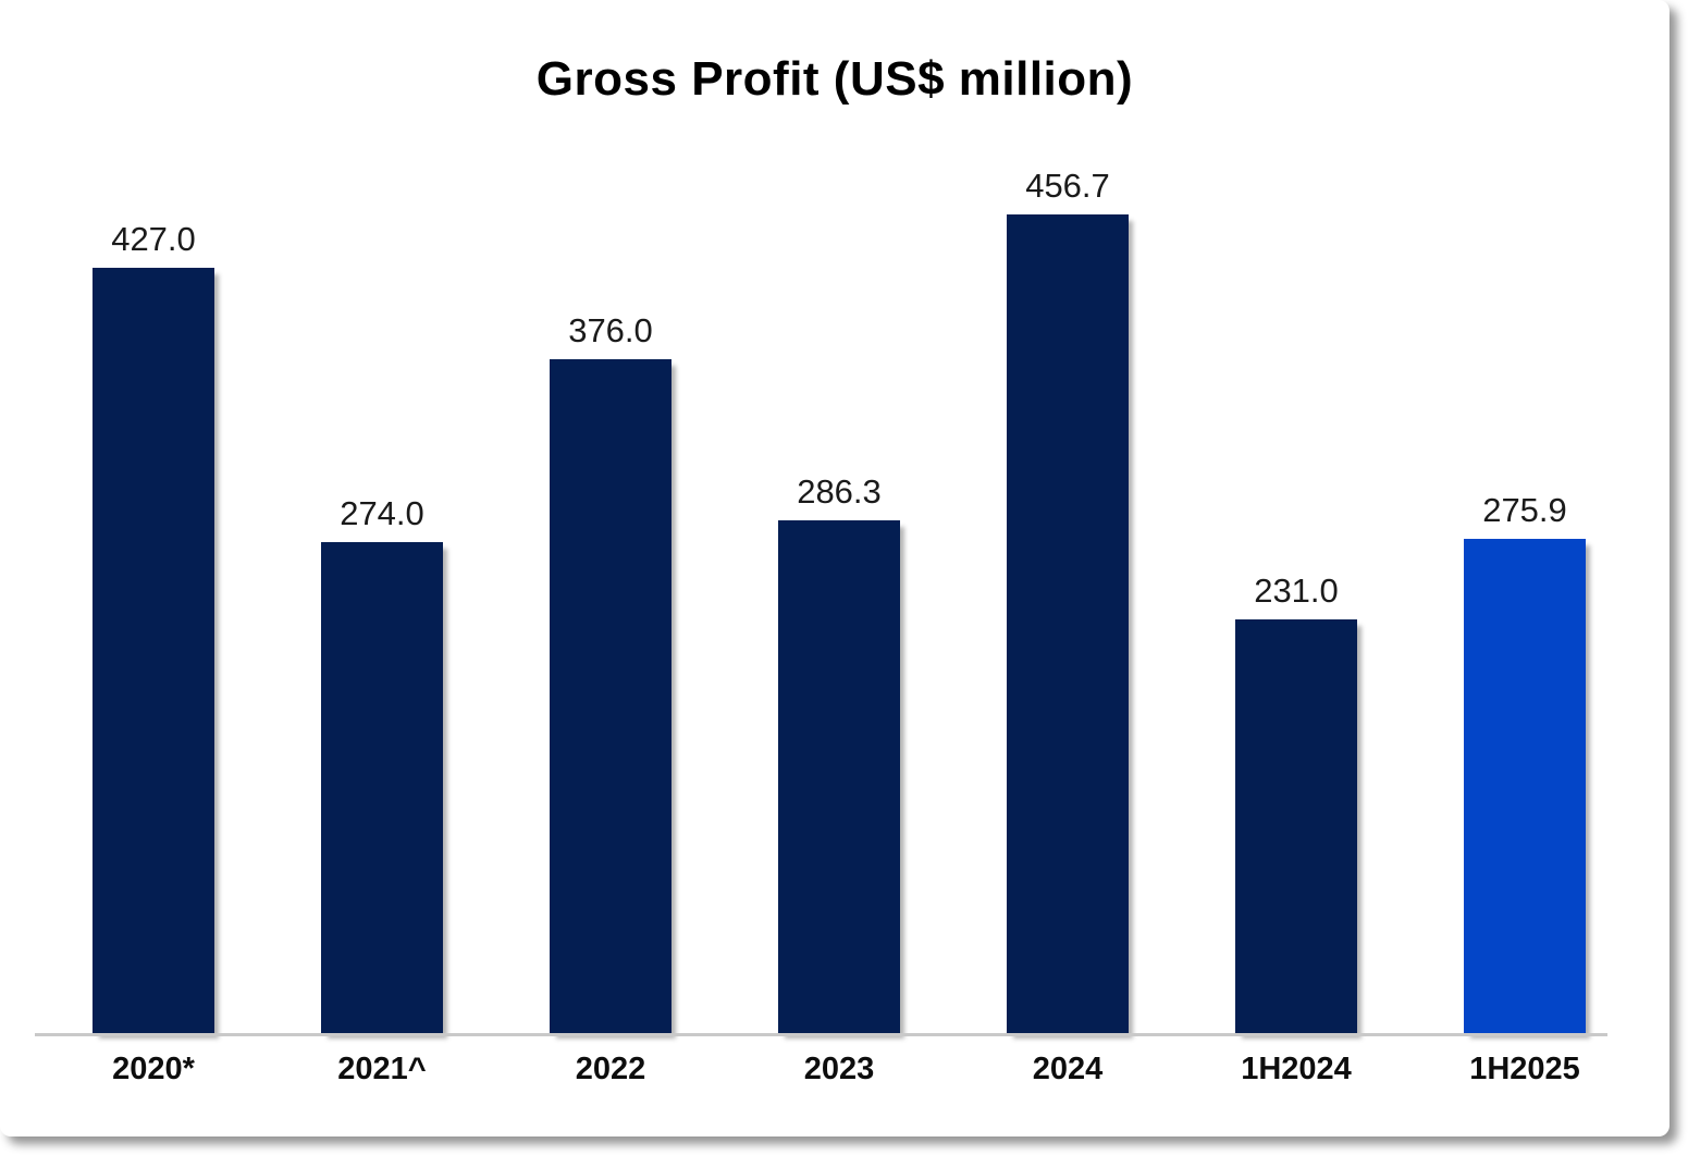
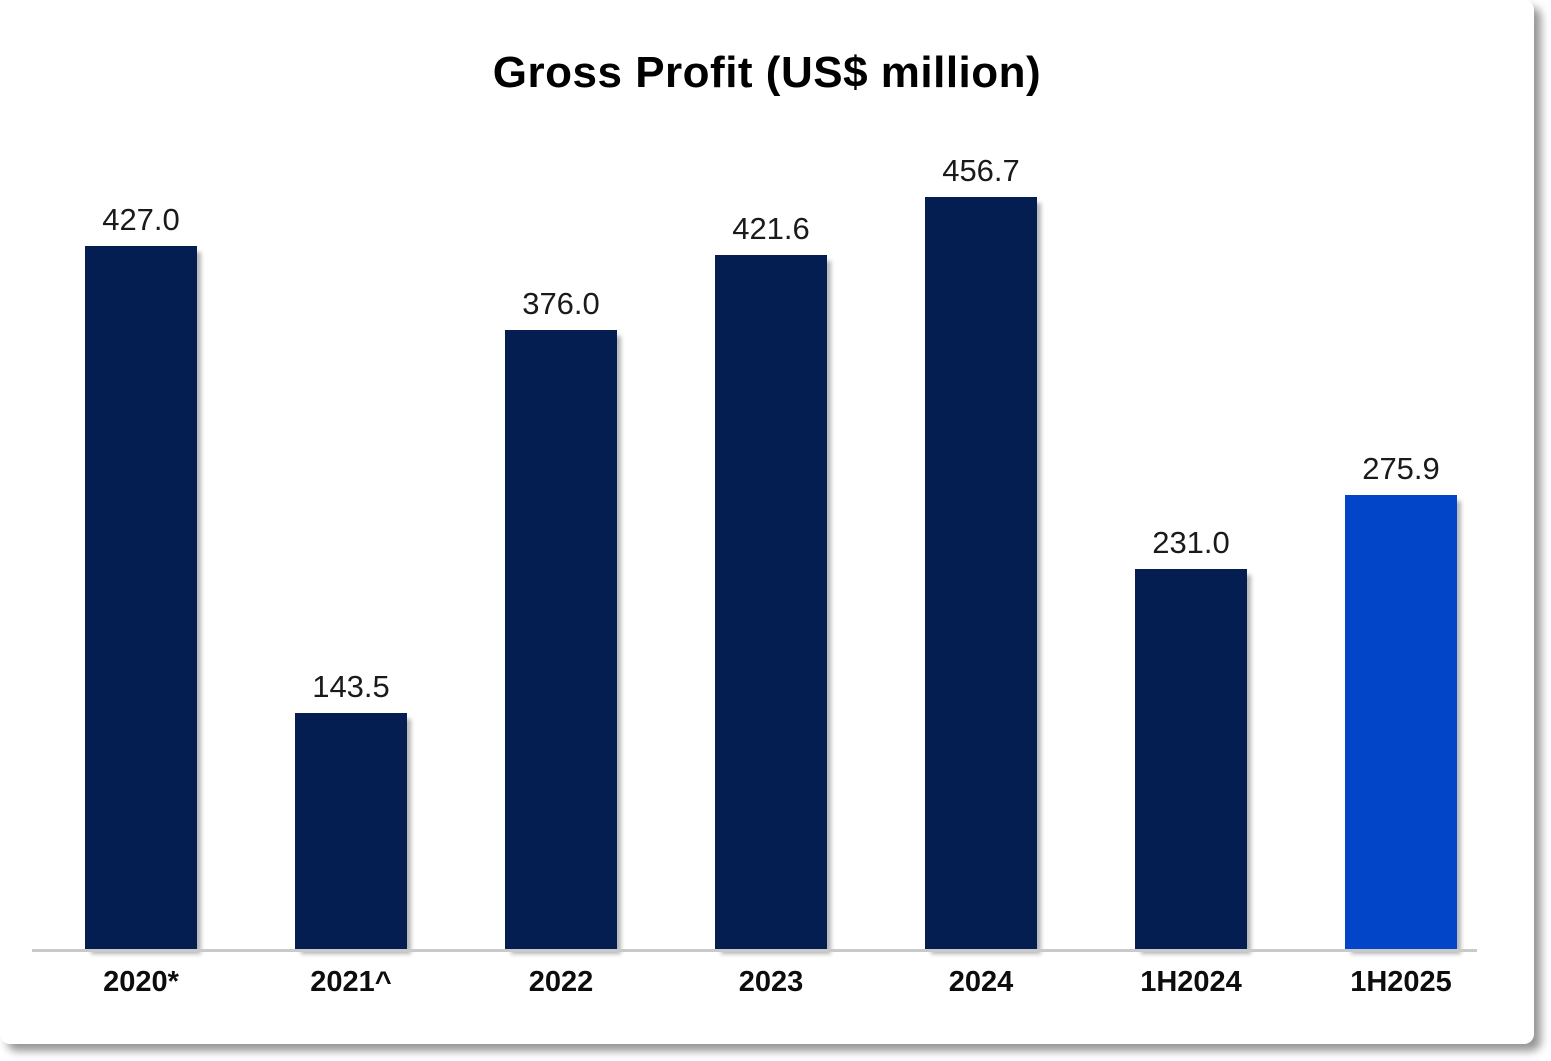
2021^: 274.0 -> 143.5
2023: 286.3 -> 421.6
